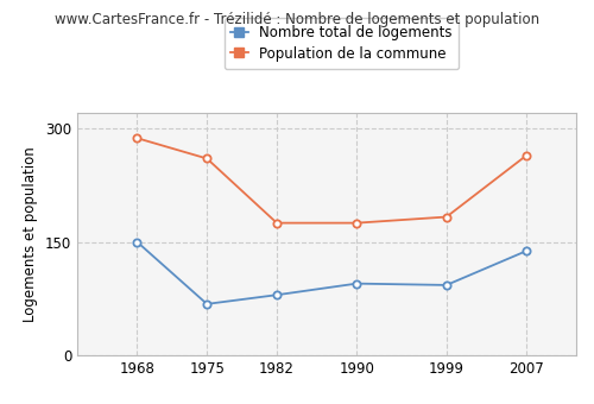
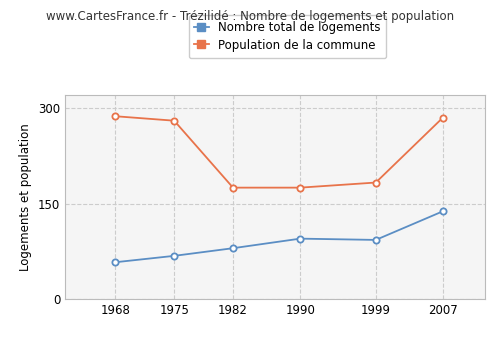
Nombre total de logements/1968: 150 -> 58
Population de la commune/1975: 260 -> 280
Population de la commune/2007: 264 -> 285
